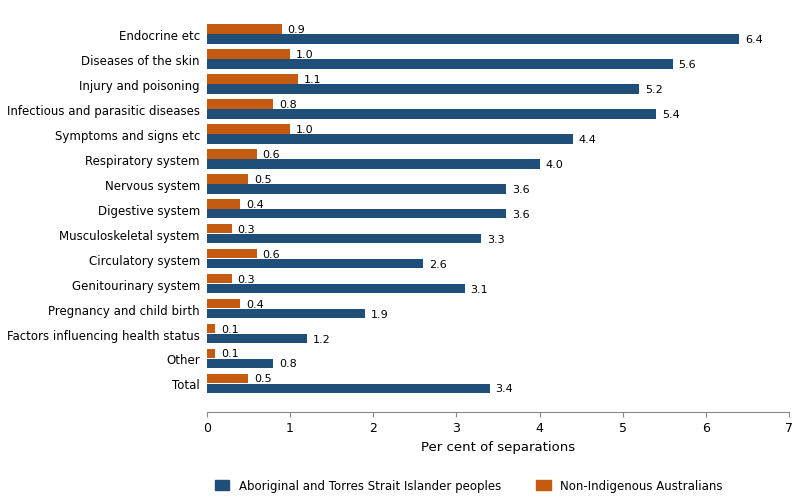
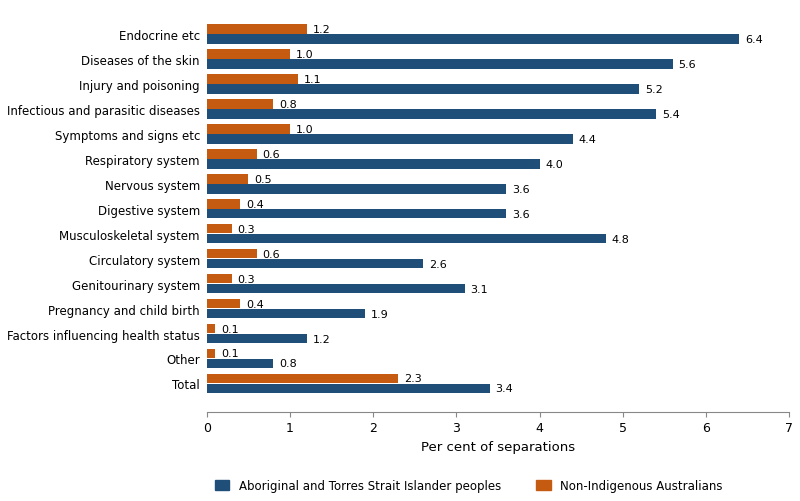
Non-Indigenous Australians/Endocrine etc: 0.9 -> 1.2
Aboriginal and Torres Strait Islander peoples/Musculoskeletal system: 3.3 -> 4.8
Non-Indigenous Australians/Total: 0.5 -> 2.3
